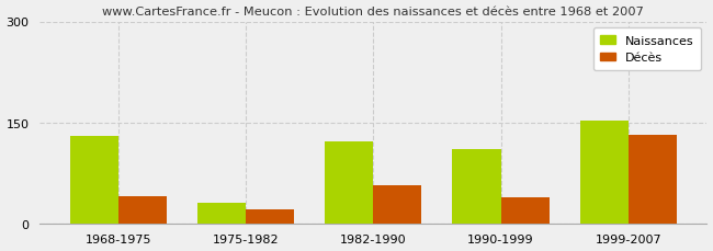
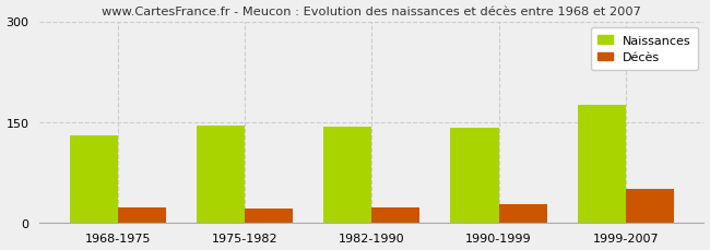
Décès/1968-1975: 40 -> 22
Naissances/1975-1982: 30 -> 144
Naissances/1982-1990: 122 -> 143
Décès/1982-1990: 56 -> 22
Naissances/1990-1999: 110 -> 142
Décès/1990-1999: 38 -> 28
Naissances/1999-2007: 152 -> 176
Décès/1999-2007: 132 -> 50
